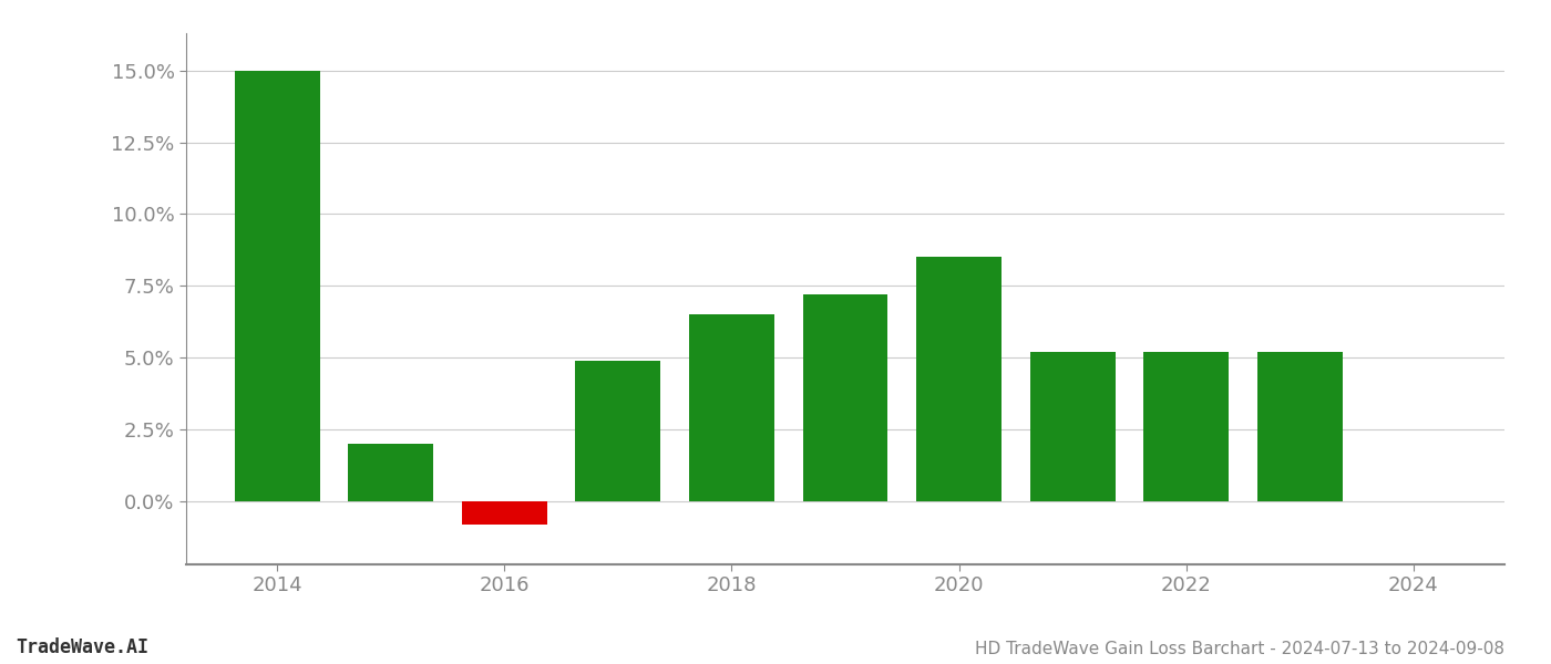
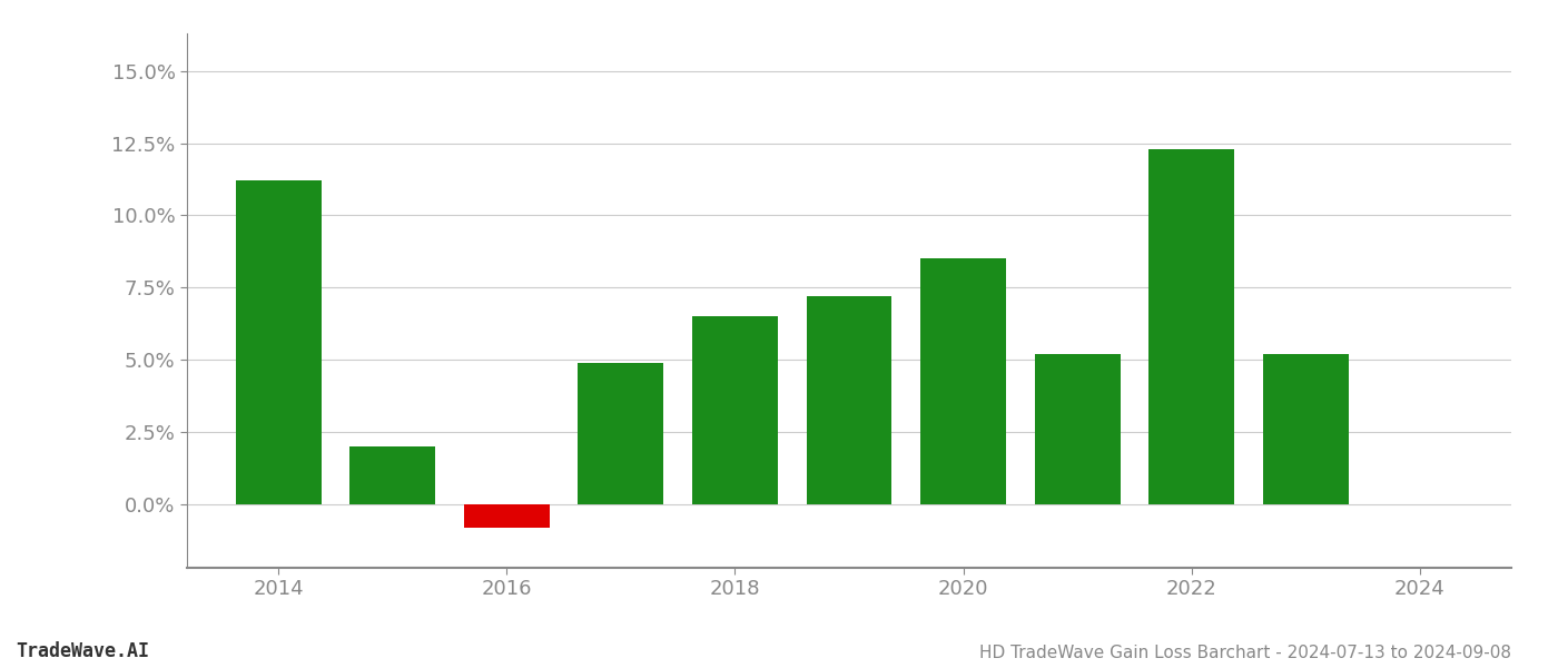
2014: 15.0% -> 11.2%
2022: 5.2% -> 12.3%
